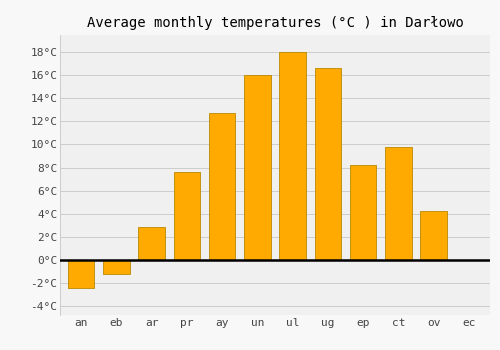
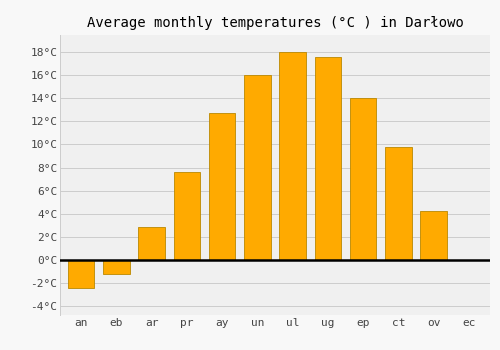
ug: 16.6°C -> 17.6°C
ep: 8.2°C -> 14.0°C
